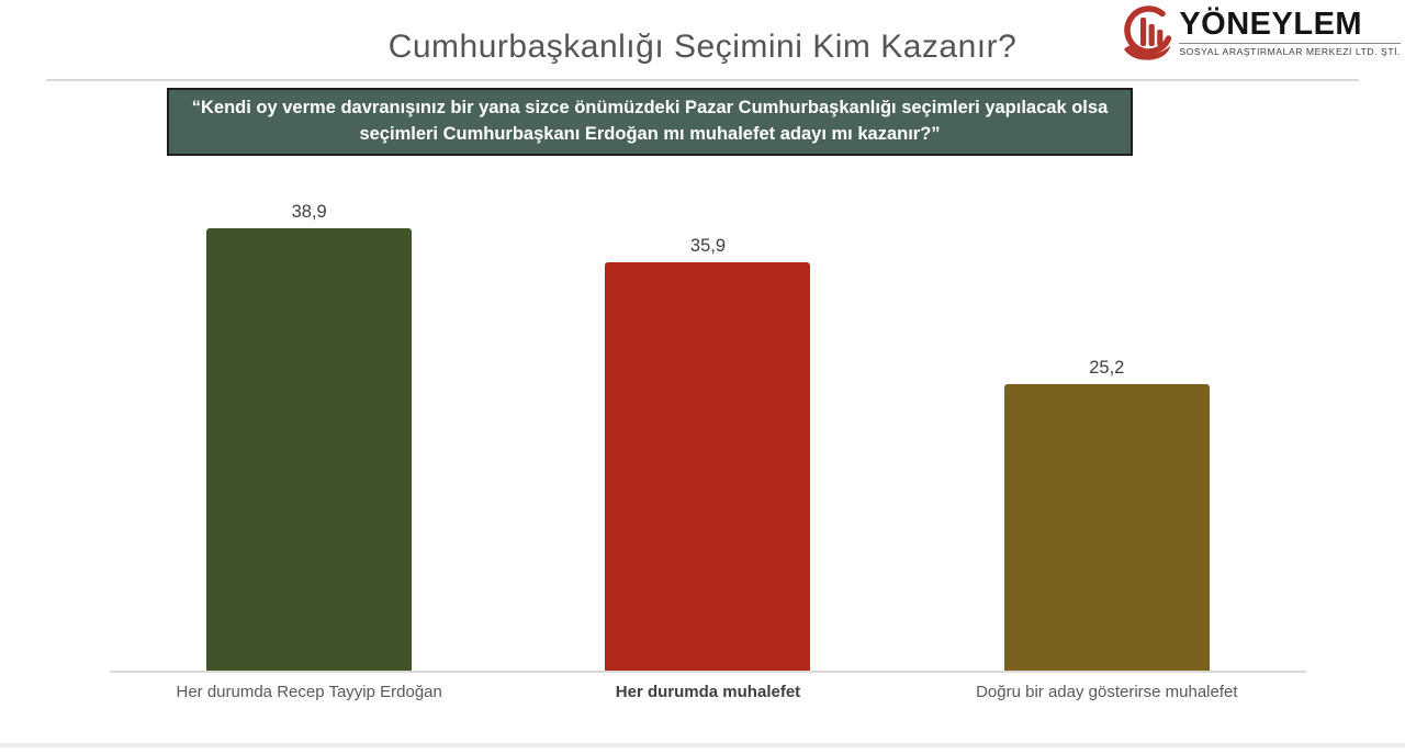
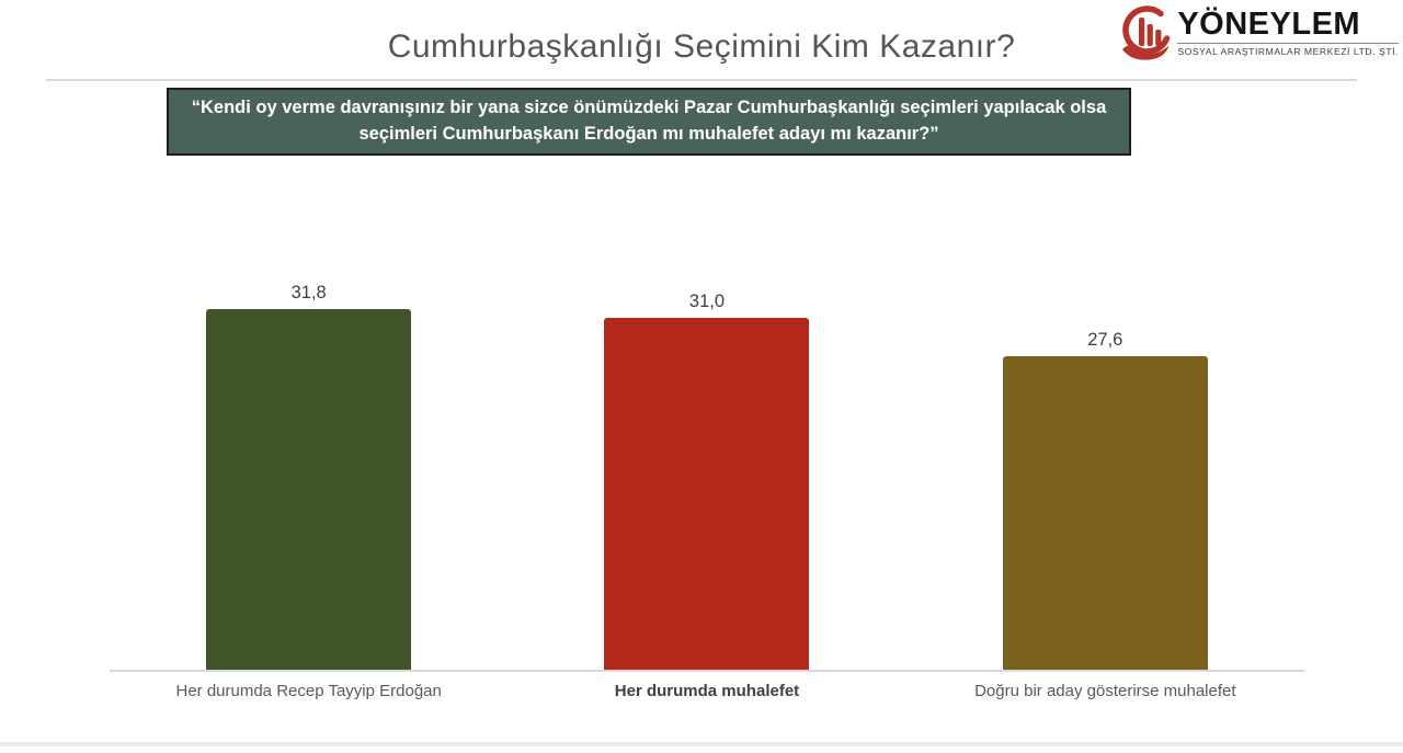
Her durumda Recep Tayyip Erdoğan: 38,9 -> 31,8
Her durumda muhalefet: 35,9 -> 31,0
Doğru bir aday gösterirse muhalefet: 25,2 -> 27,6
